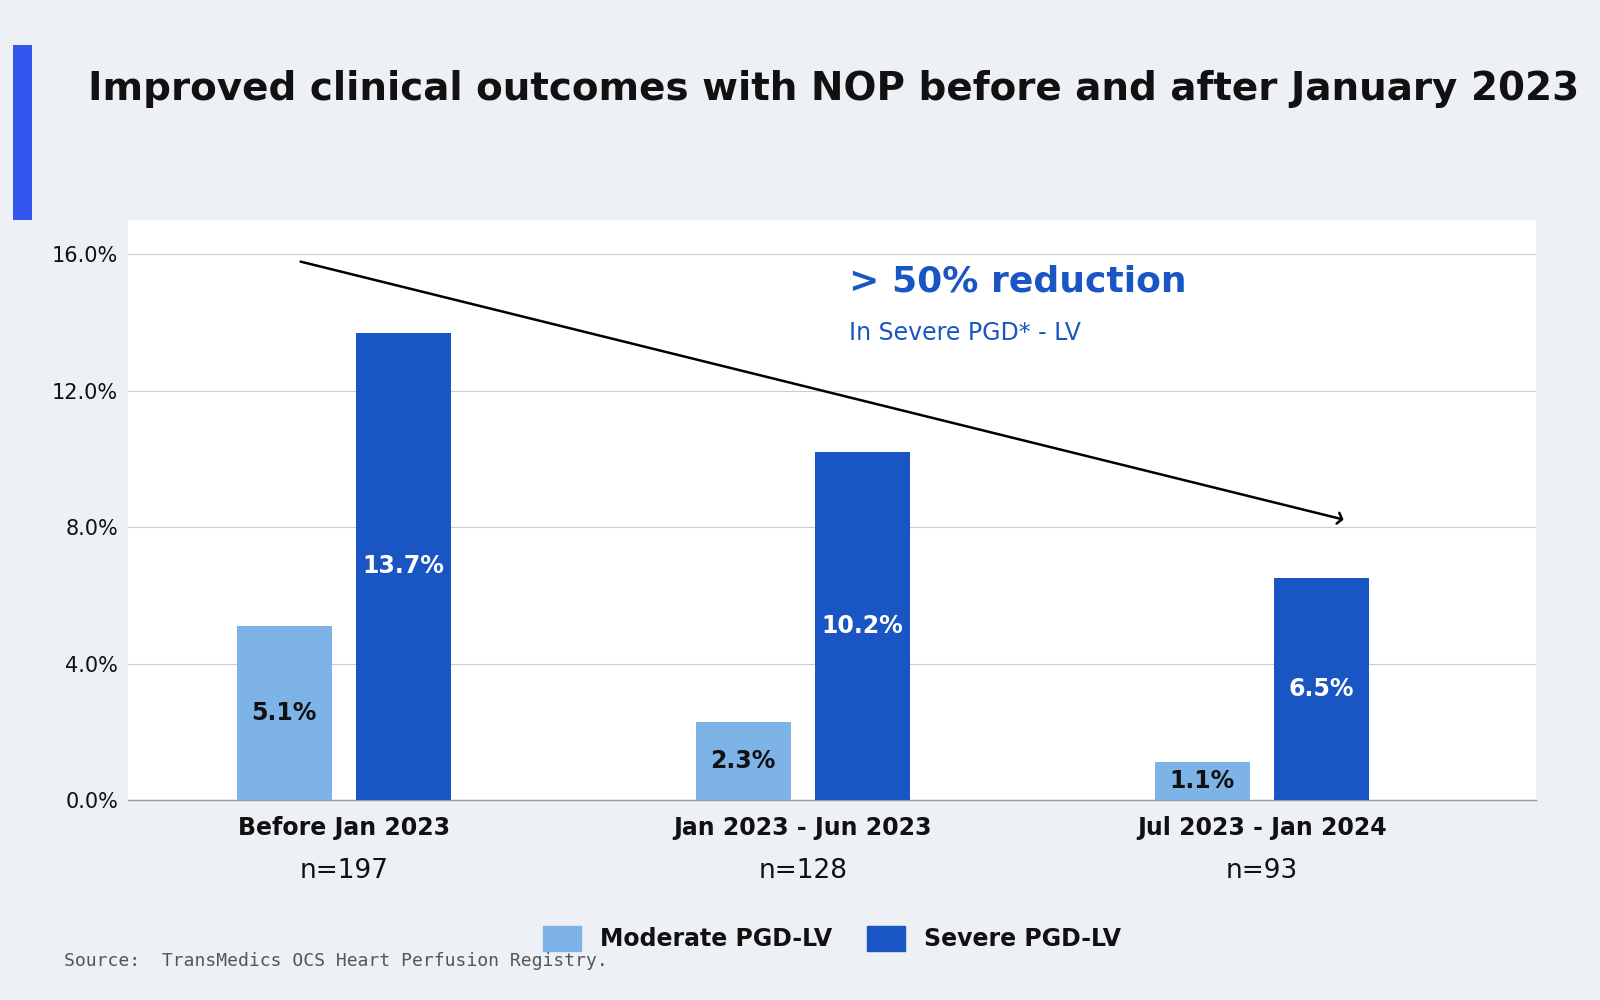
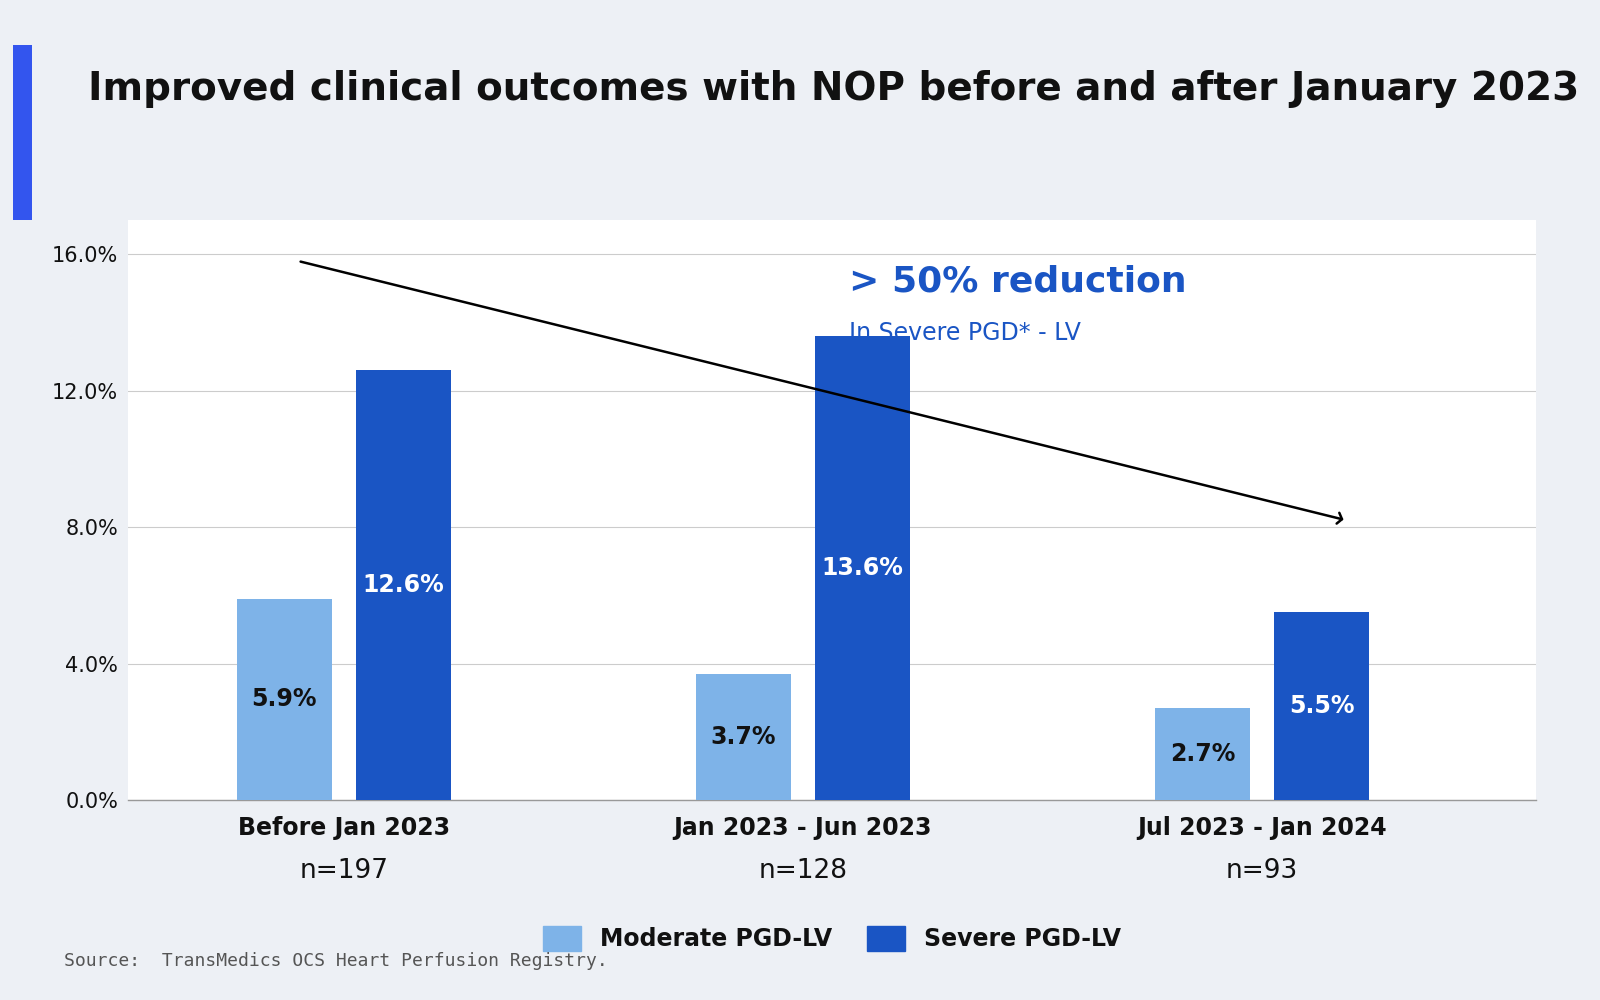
Moderate PGD-LV/Before Jan 2023: 5.1% -> 5.9%
Severe PGD-LV/Before Jan 2023: 13.7% -> 12.6%
Moderate PGD-LV/Jan 2023 - Jun 2023: 2.3% -> 3.7%
Severe PGD-LV/Jan 2023 - Jun 2023: 10.2% -> 13.6%
Moderate PGD-LV/Jul 2023 - Jan 2024: 1.1% -> 2.7%
Severe PGD-LV/Jul 2023 - Jan 2024: 6.5% -> 5.5%
